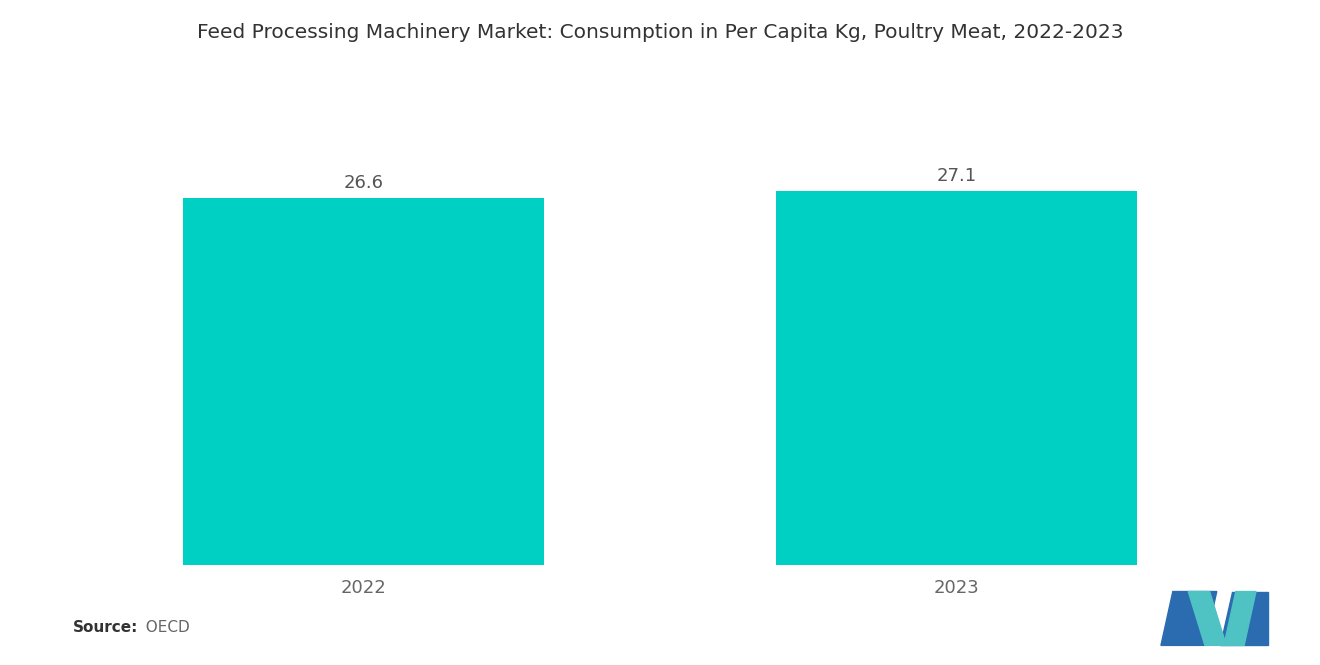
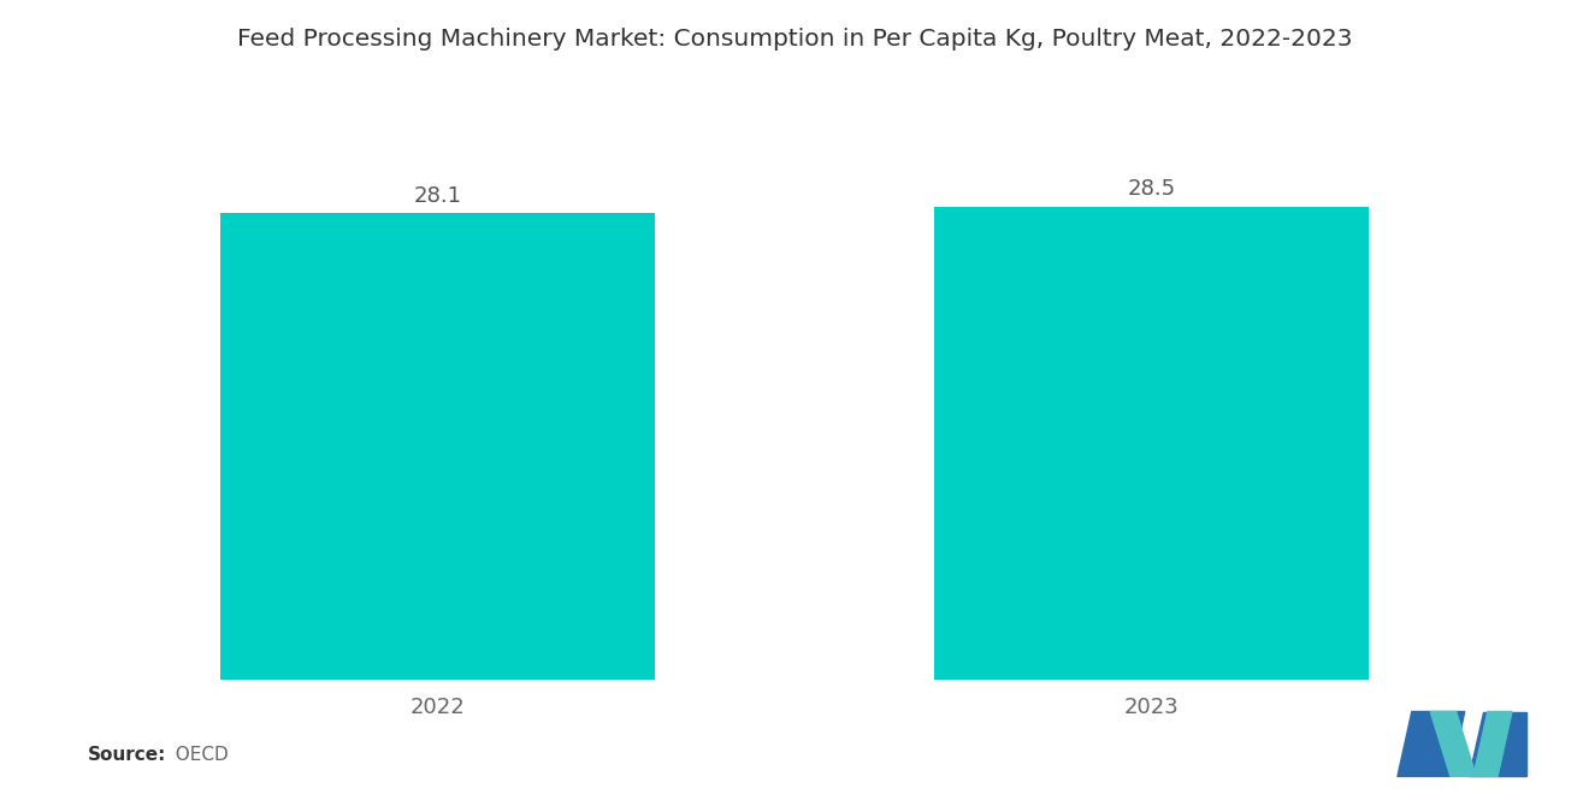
2022: 26.6 -> 28.1
2023: 27.1 -> 28.5
